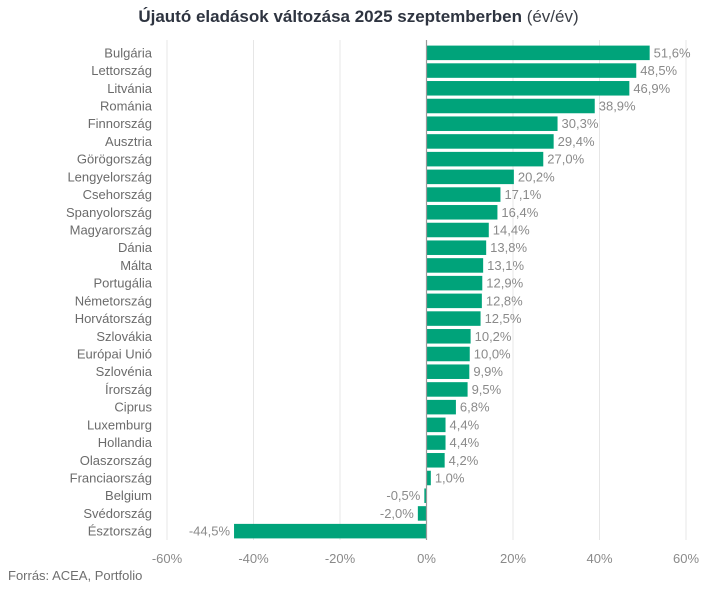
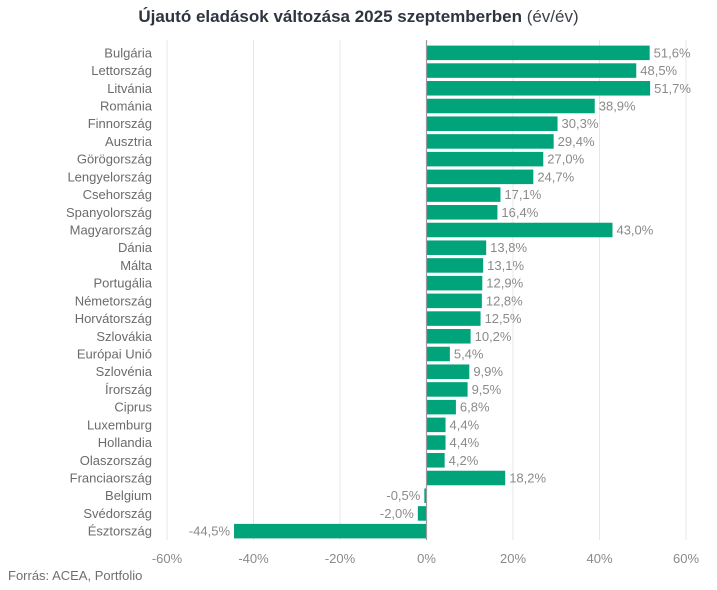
Litvánia: 46,9% -> 51,7%
Lengyelország: 20,2% -> 24,7%
Magyarország: 14,4% -> 43,0%
Európai Unió: 10,0% -> 5,4%
Franciaország: 1,0% -> 18,2%
